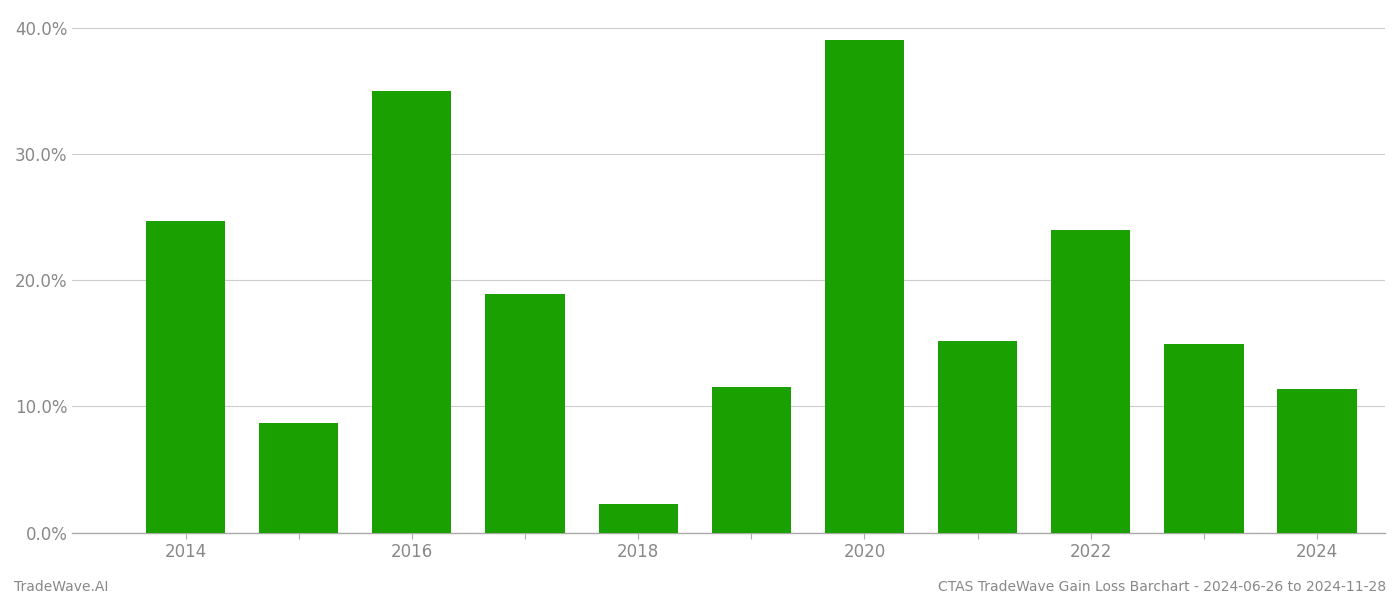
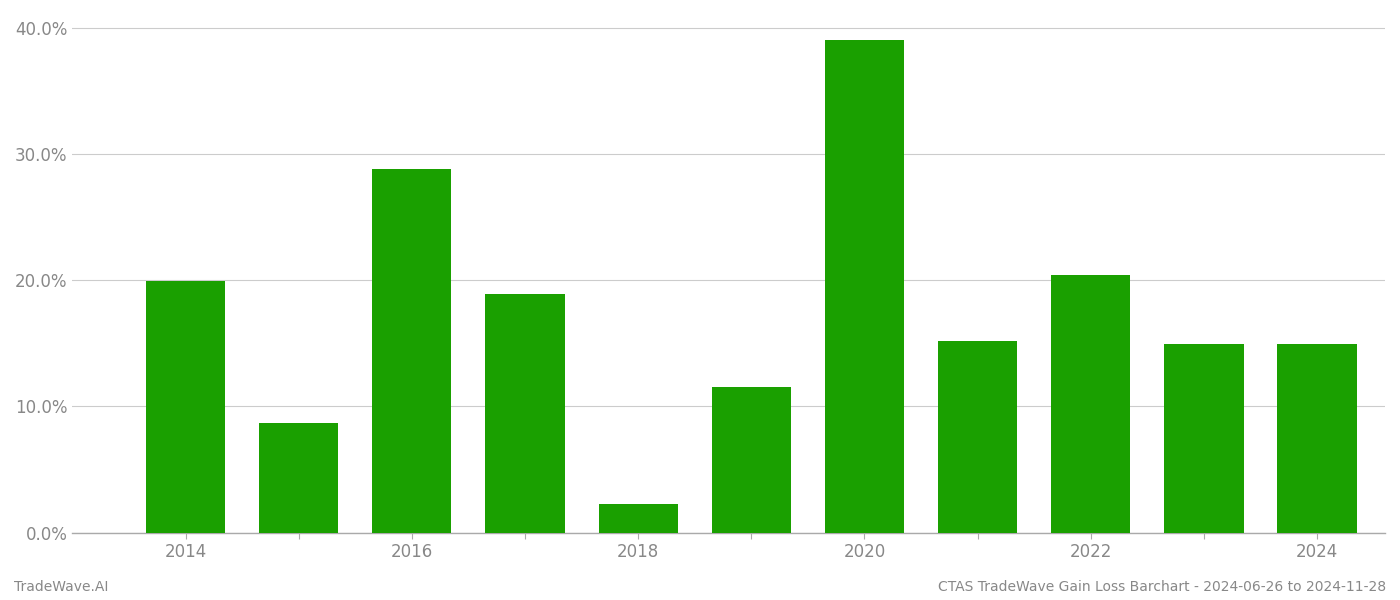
2014: 24.7% -> 19.9%
2016: 35.0% -> 28.8%
2022: 24.0% -> 20.4%
2024: 11.4% -> 14.9%
